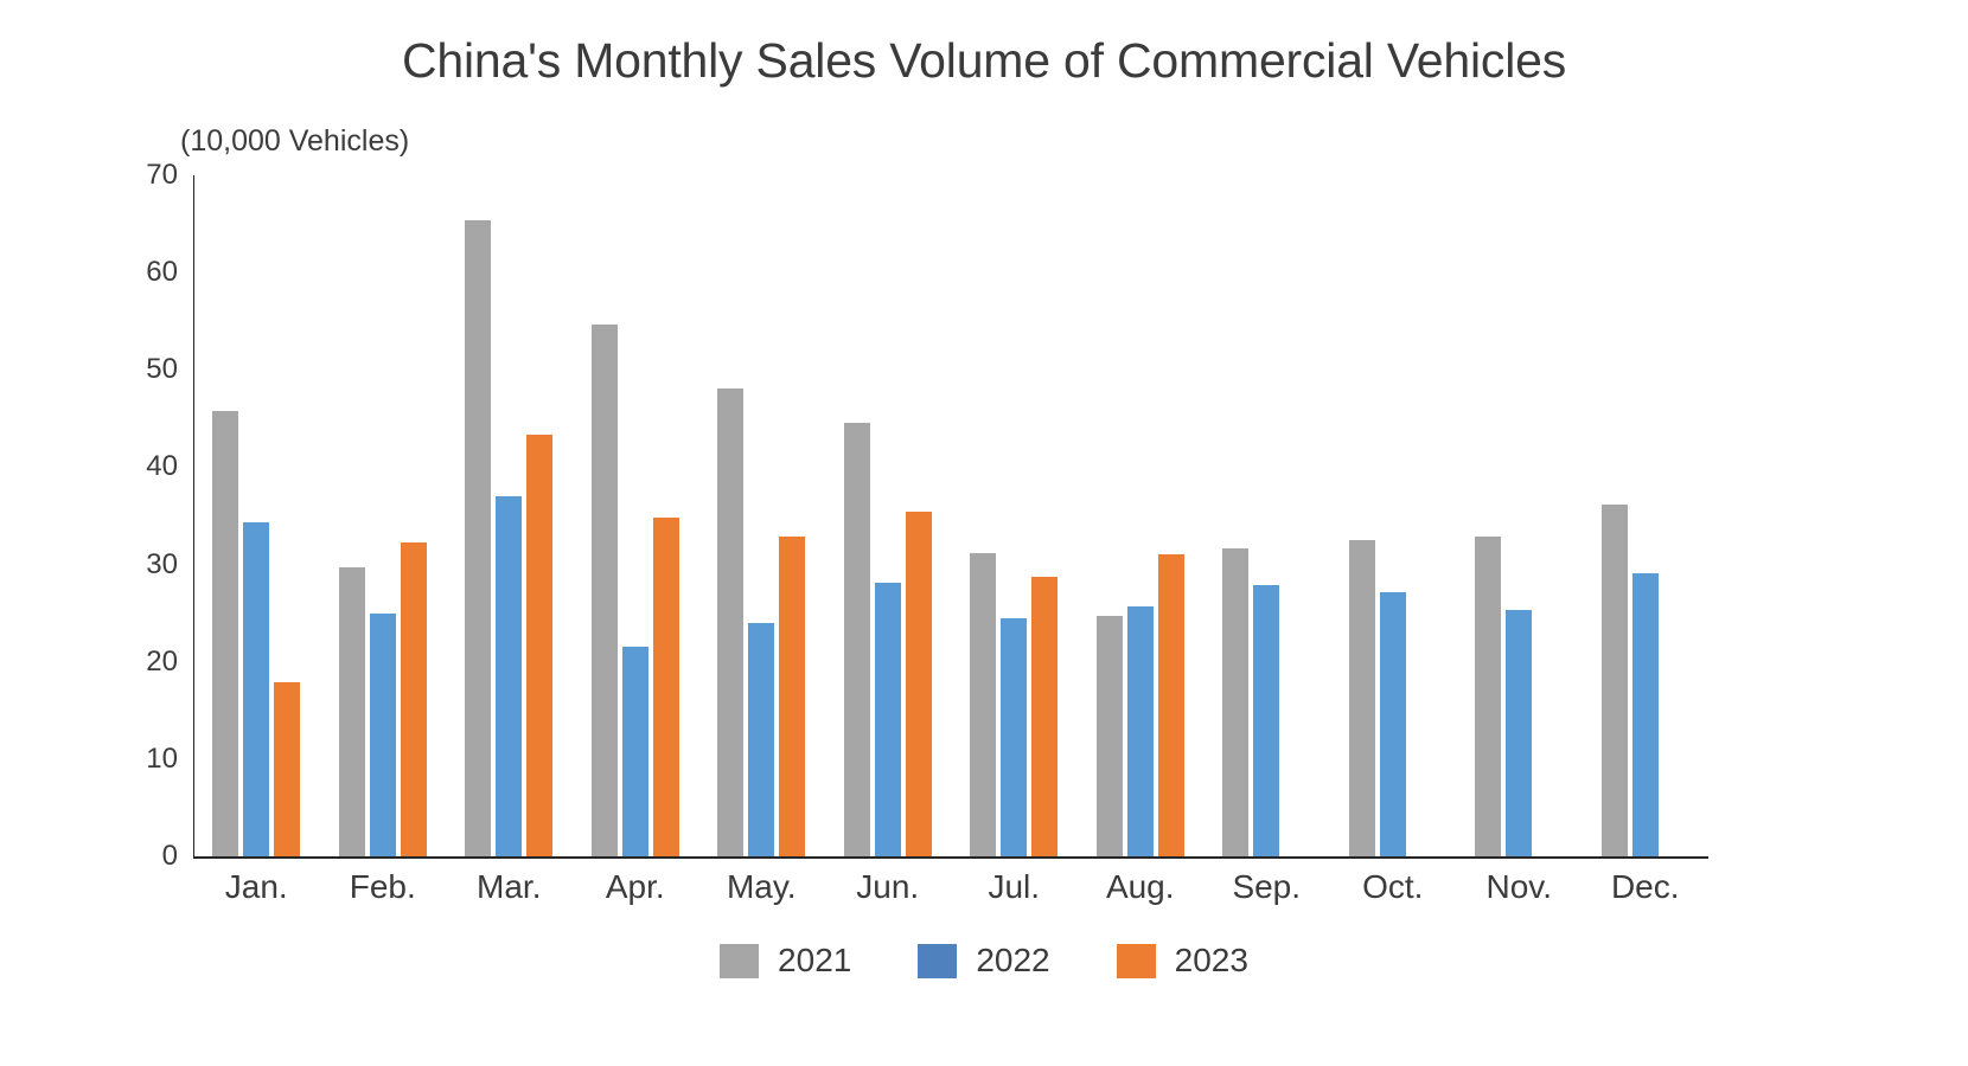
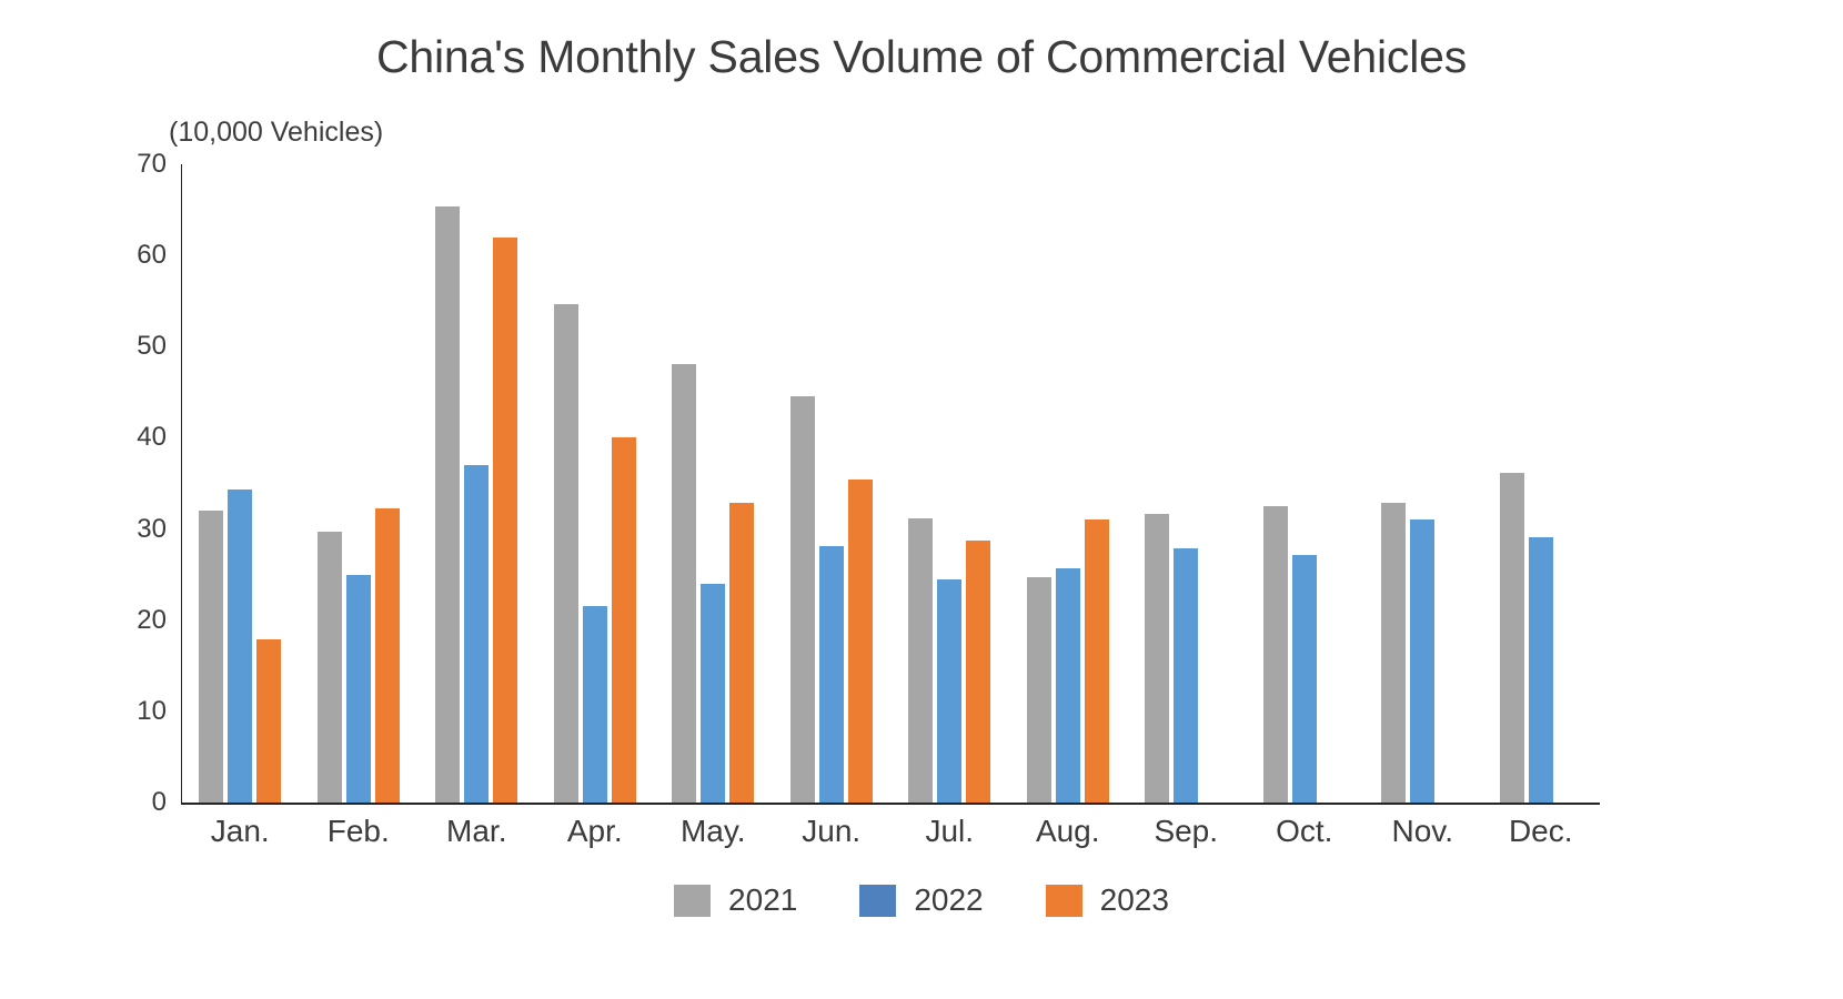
2021/Jan.: 46 -> 32
2023/Mar.: 43 -> 62
2023/Apr.: 35 -> 40
2022/Nov.: 25 -> 31
